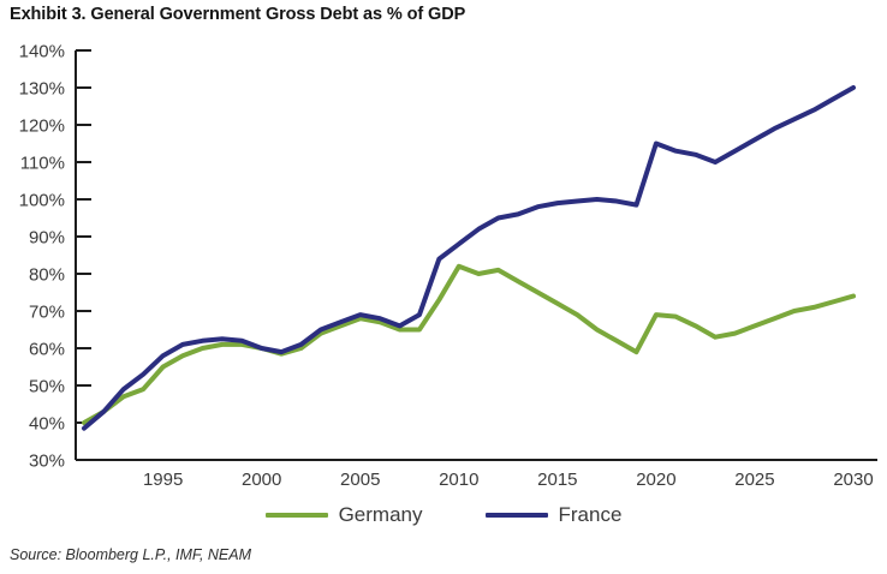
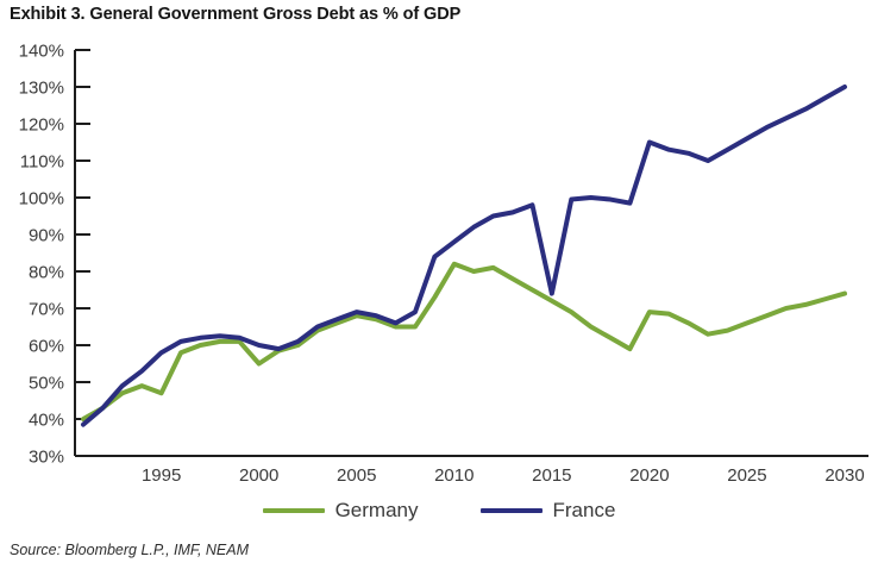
Germany/1995: 55% -> 47%
Germany/2000: 60% -> 55%
France/2015: 99% -> 74%
